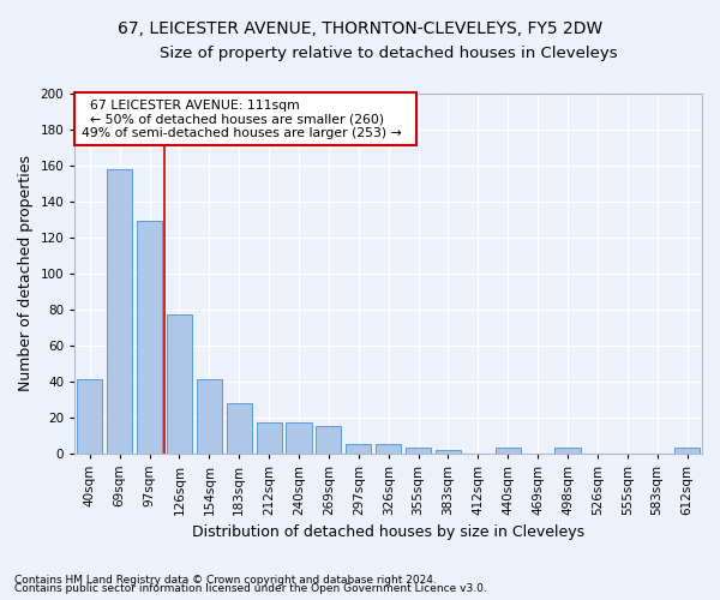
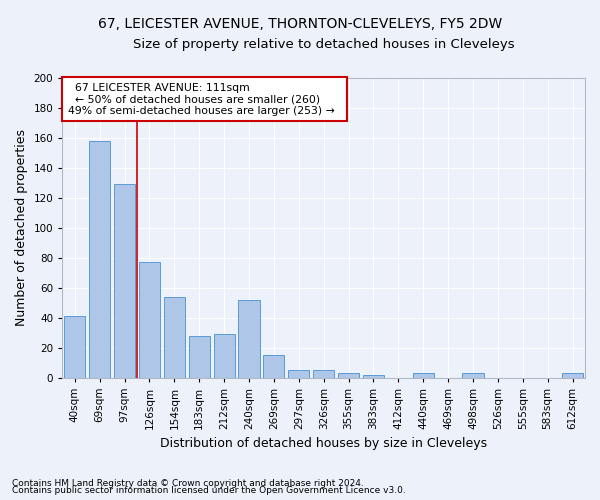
154sqm: 41 -> 54
212sqm: 17 -> 29
240sqm: 17 -> 52
